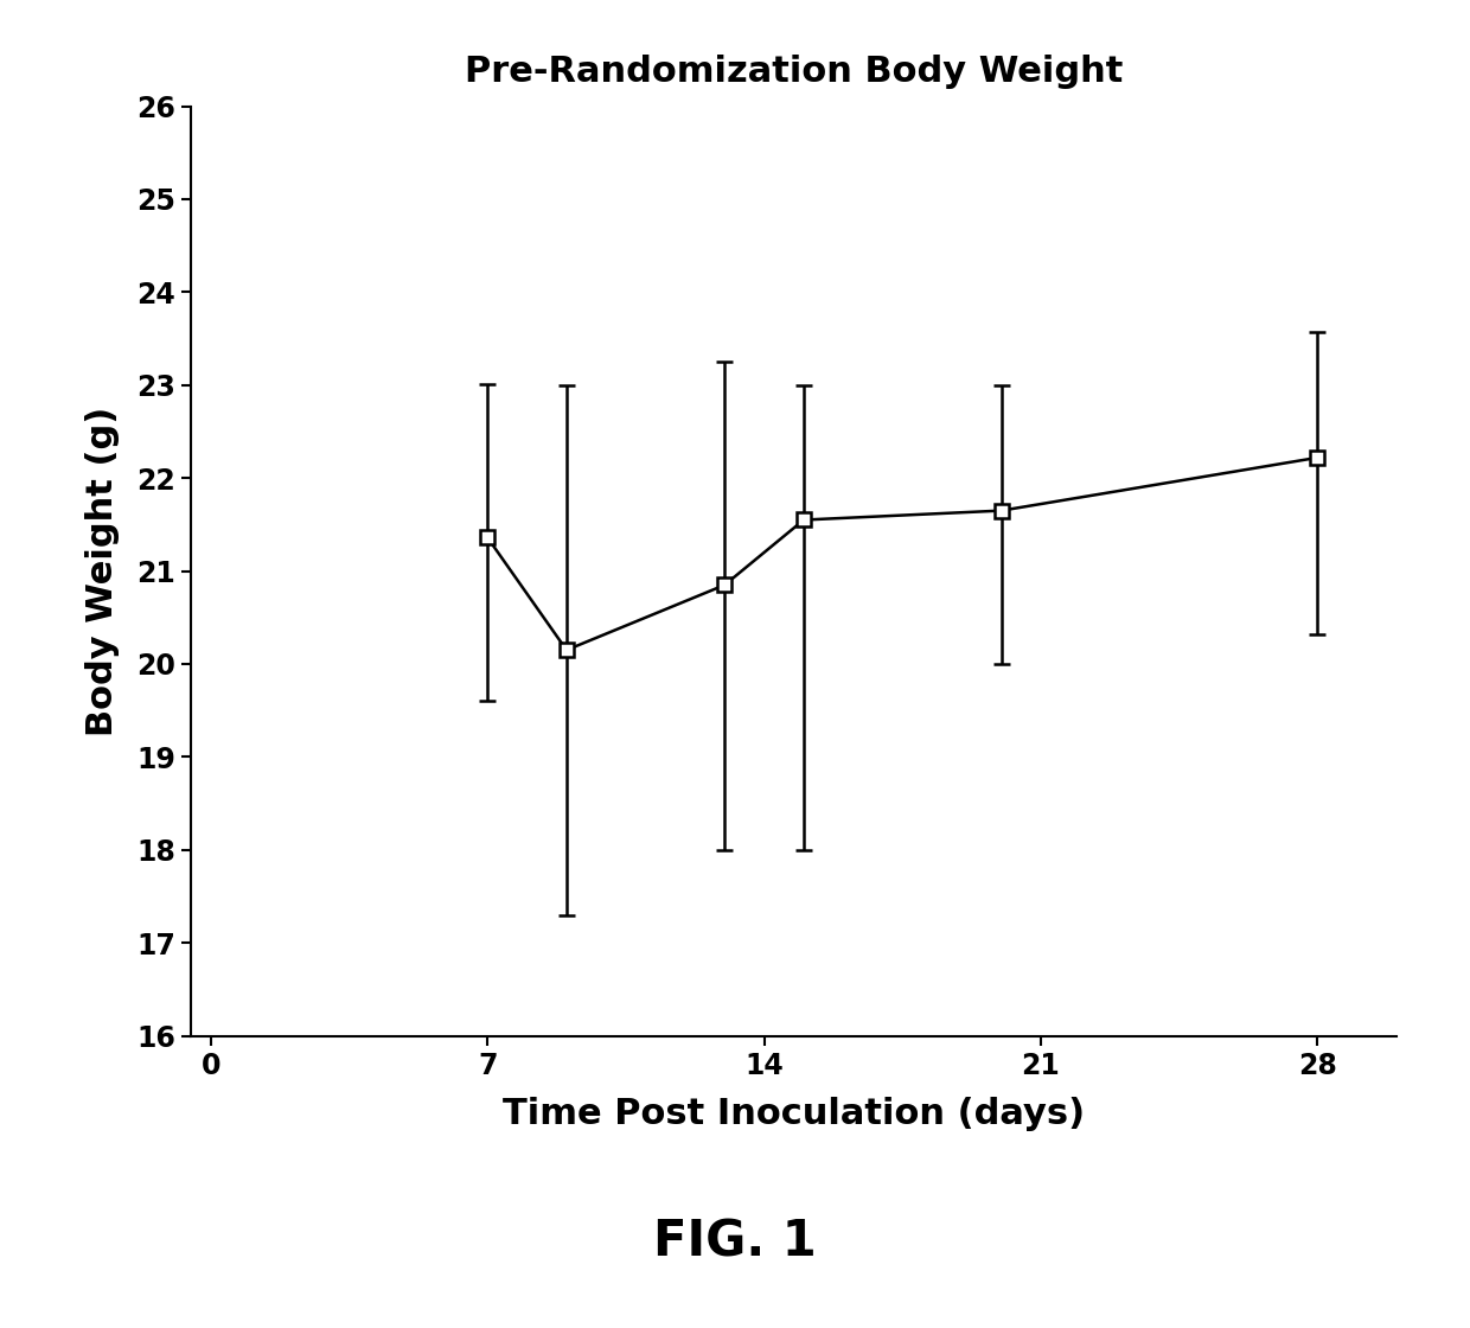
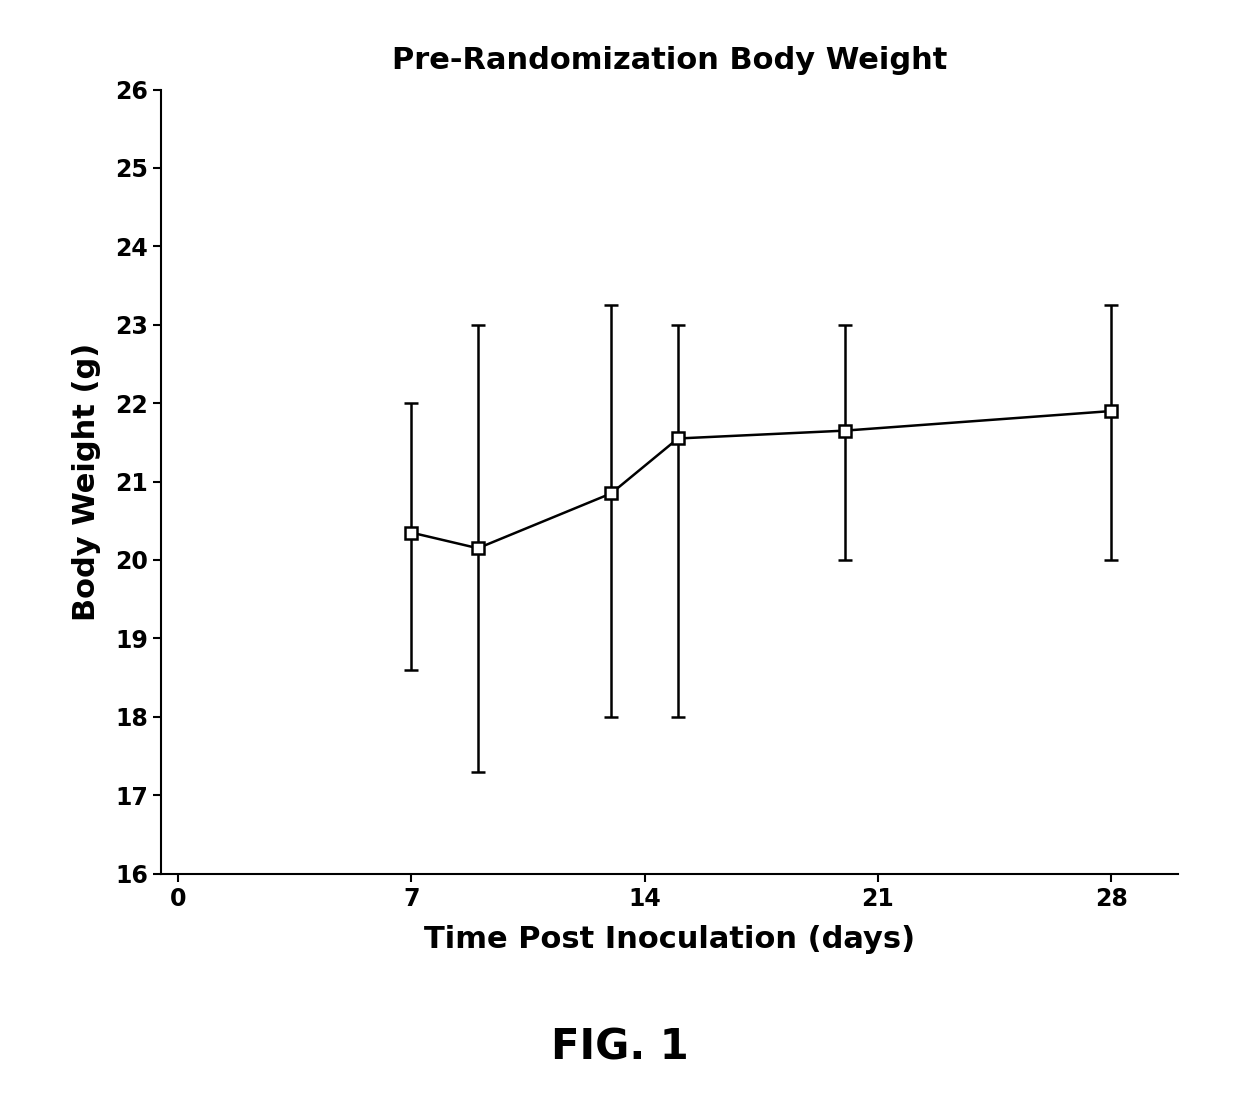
7: 21.36 -> 20.35
28: 22.22 -> 21.90
